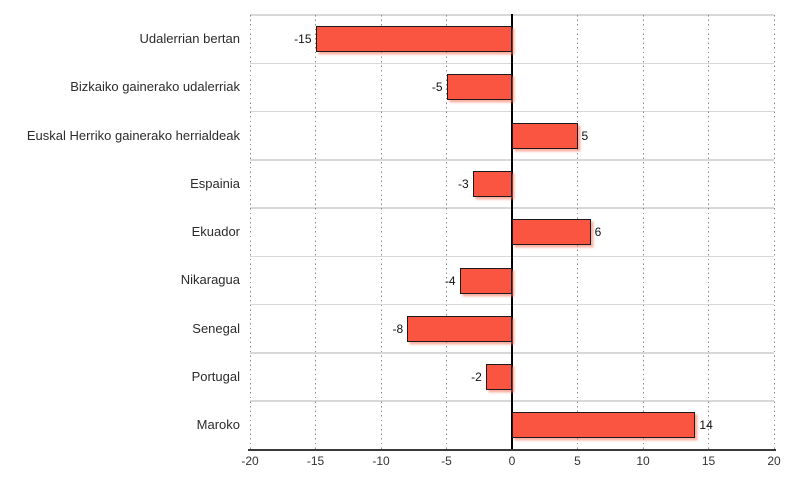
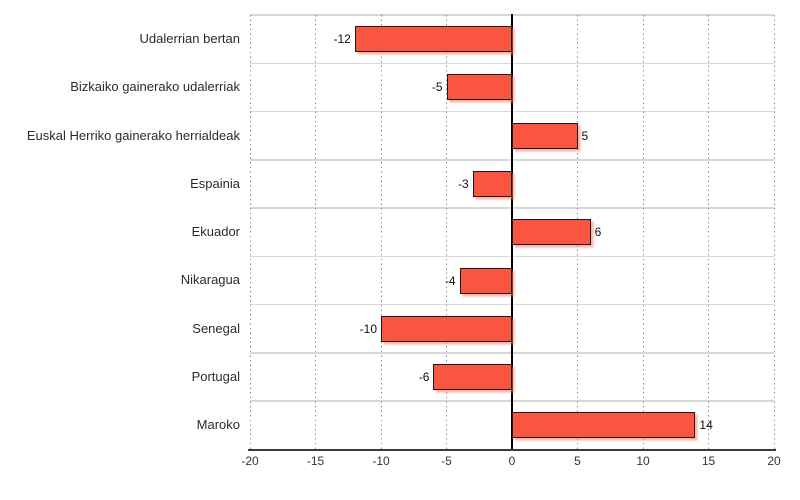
Udalerrian bertan: -15 -> -12
Senegal: -8 -> -10
Portugal: -2 -> -6
